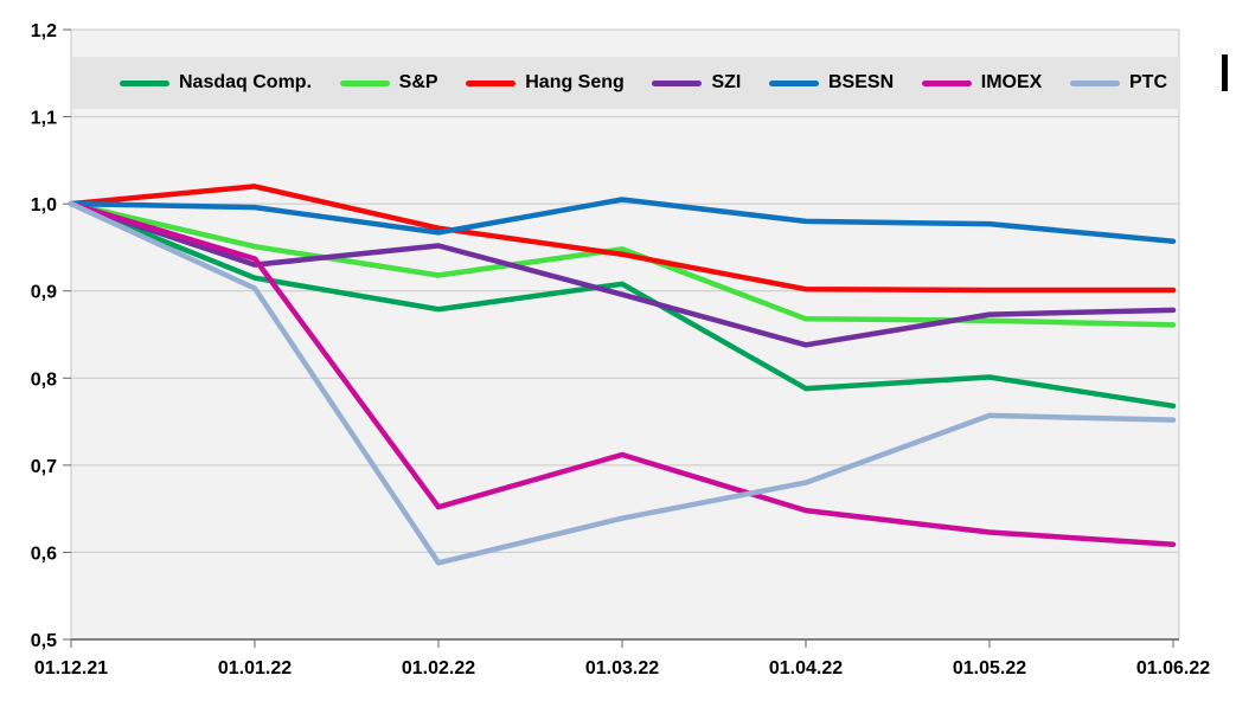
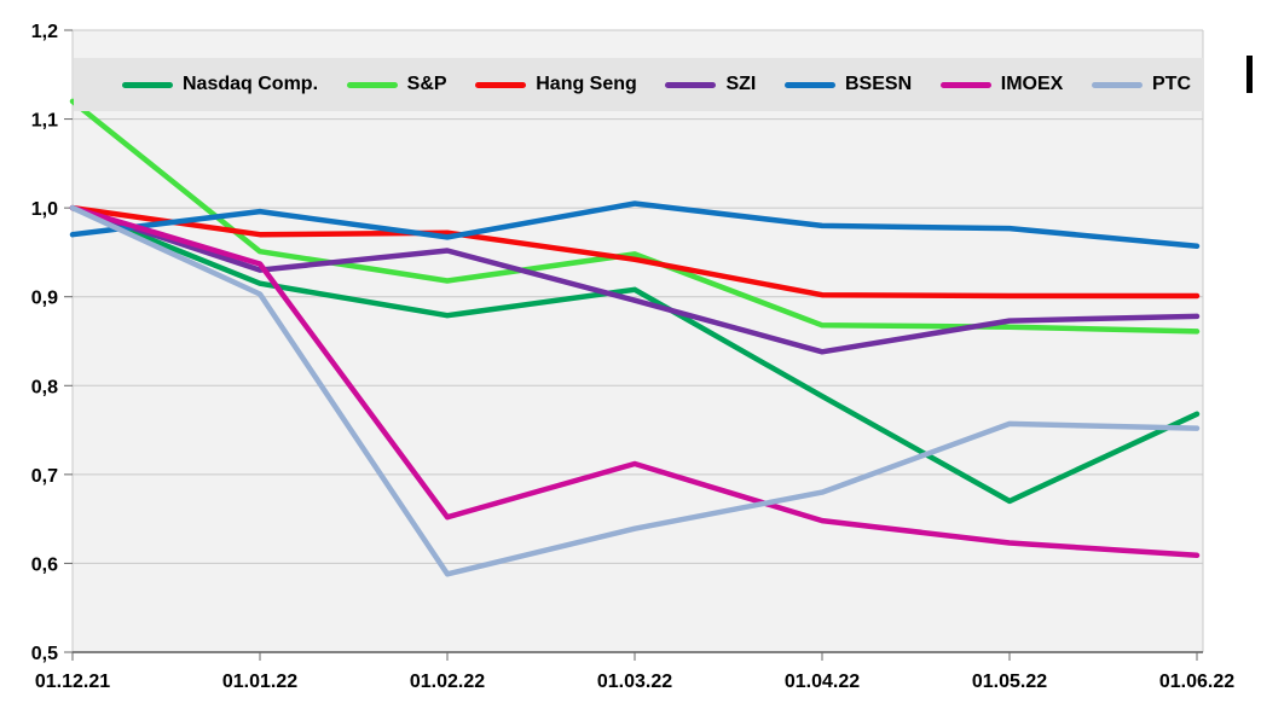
S&P/01.12.21: 1,00 -> 1,12
BSESN/01.12.21: 1,00 -> 0,97
Hang Seng/01.01.22: 1,02 -> 0,97
Nasdaq Comp./01.05.22: 0,80 -> 0,67
